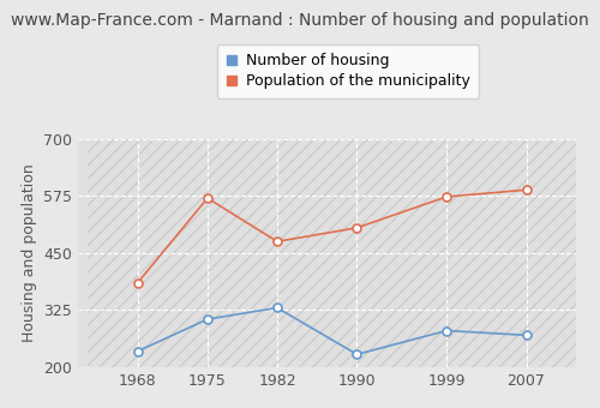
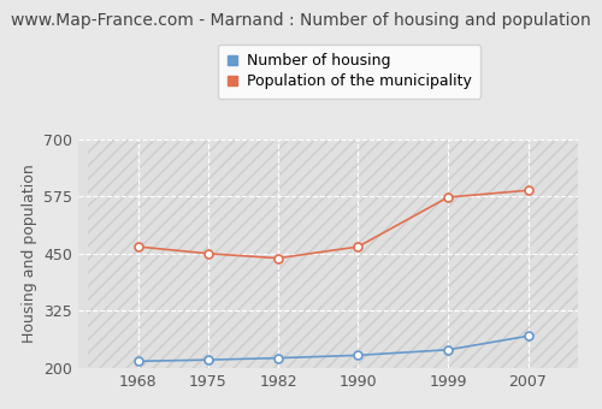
Number of housing/1968: 235 -> 215
Population of the municipality/1968: 385 -> 465
Number of housing/1975: 305 -> 218
Population of the municipality/1975: 570 -> 450
Number of housing/1982: 330 -> 222
Population of the municipality/1982: 475 -> 440
Population of the municipality/1990: 505 -> 465
Number of housing/1999: 280 -> 240
